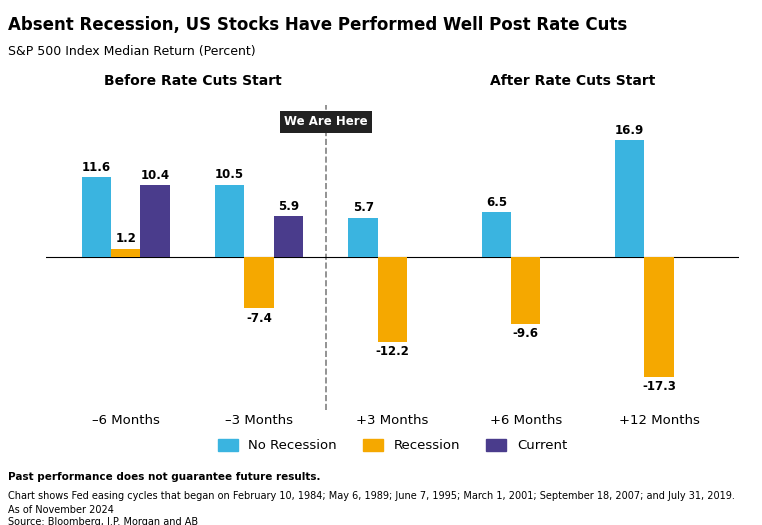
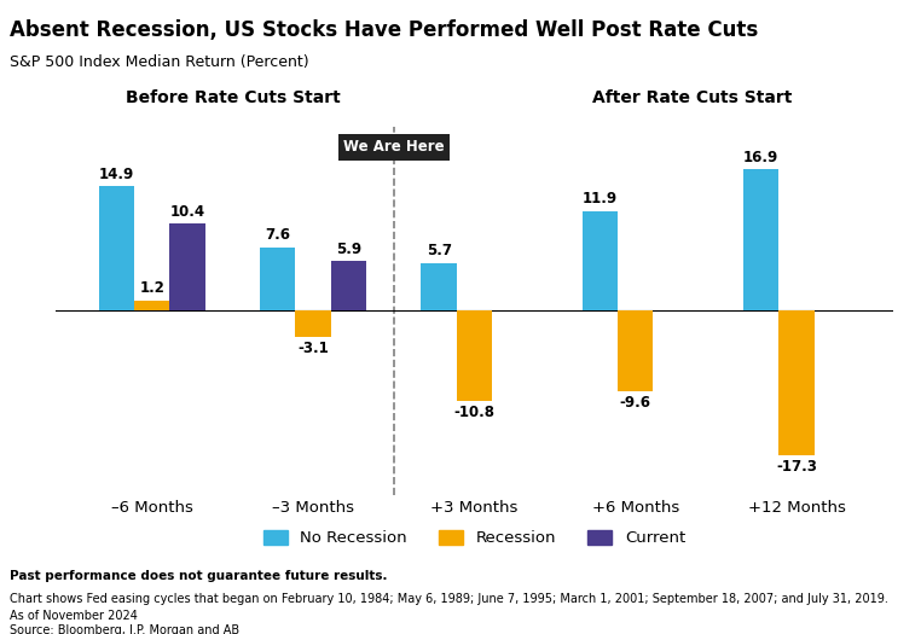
No Recession/–6 Months: 11.6 -> 14.9
No Recession/–3 Months: 10.5 -> 7.6
Recession/–3 Months: -7.4 -> -3.1
Recession/+3 Months: -12.2 -> -10.8
No Recession/+6 Months: 6.5 -> 11.9
